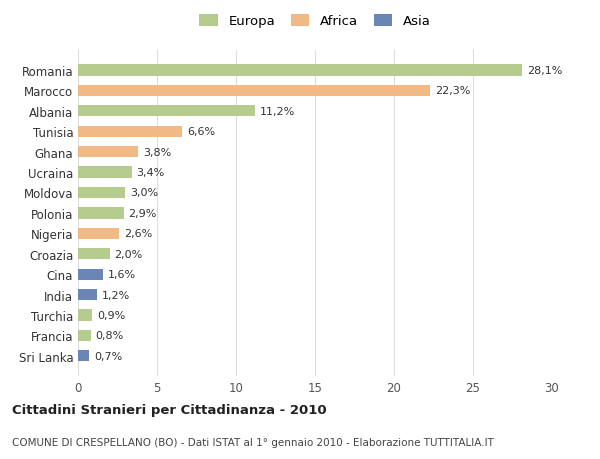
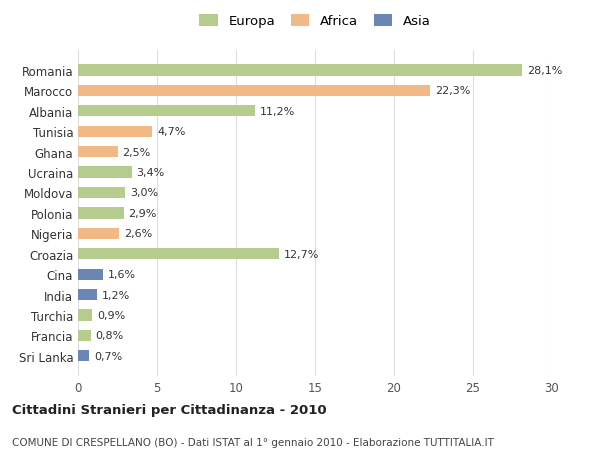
Tunisia: 6,6% -> 4,7%
Ghana: 3,8% -> 2,5%
Croazia: 2,0% -> 12,7%
